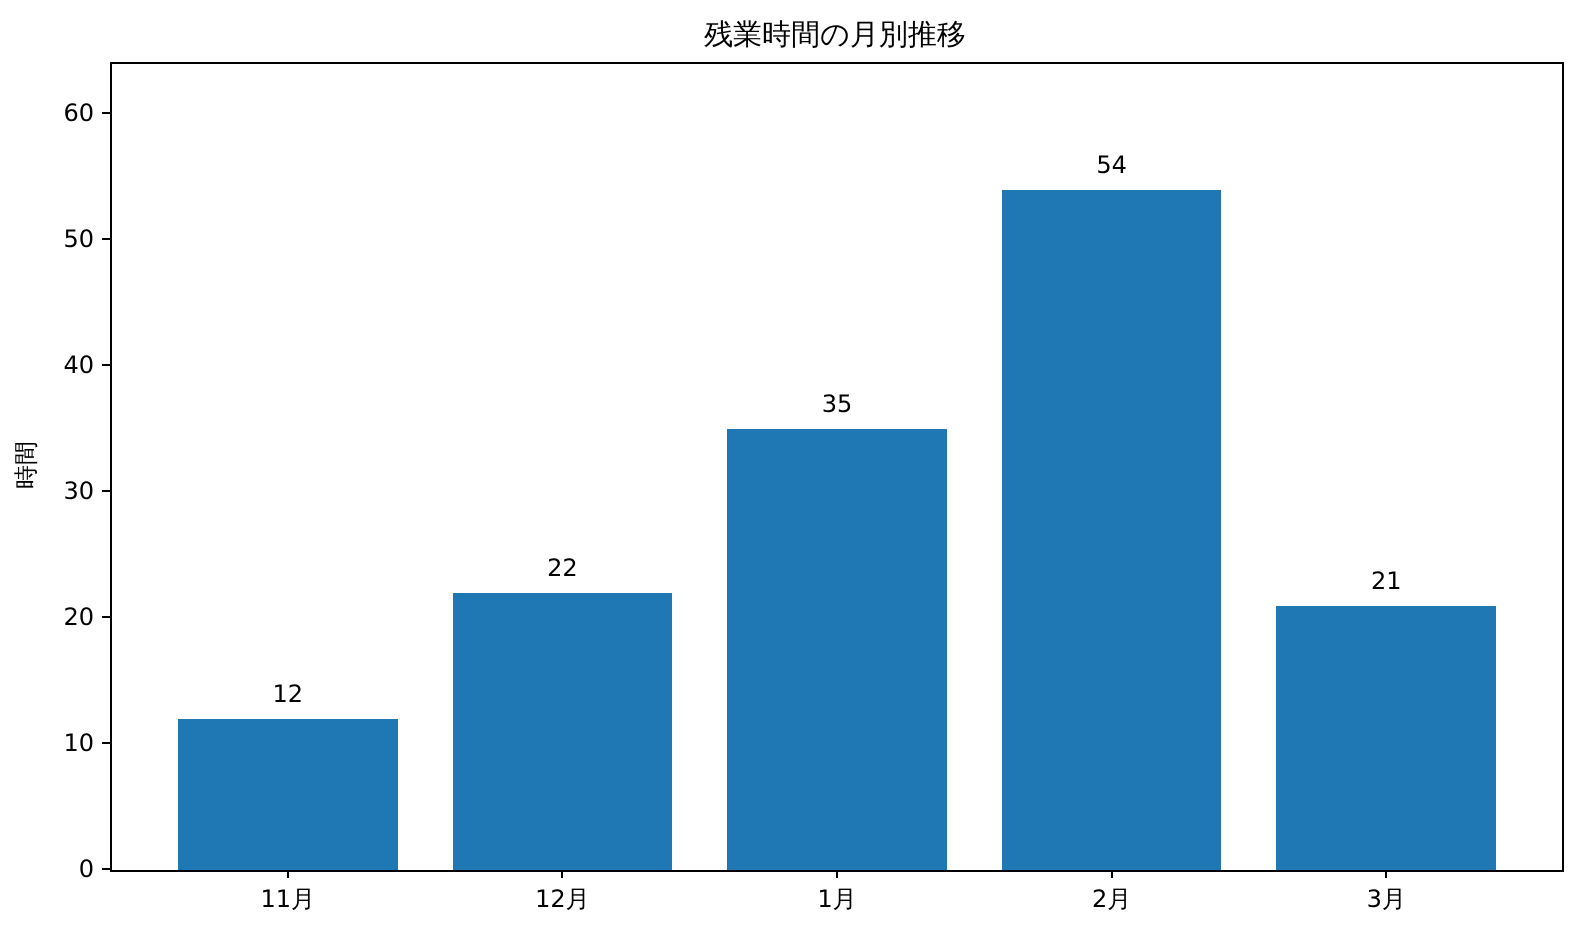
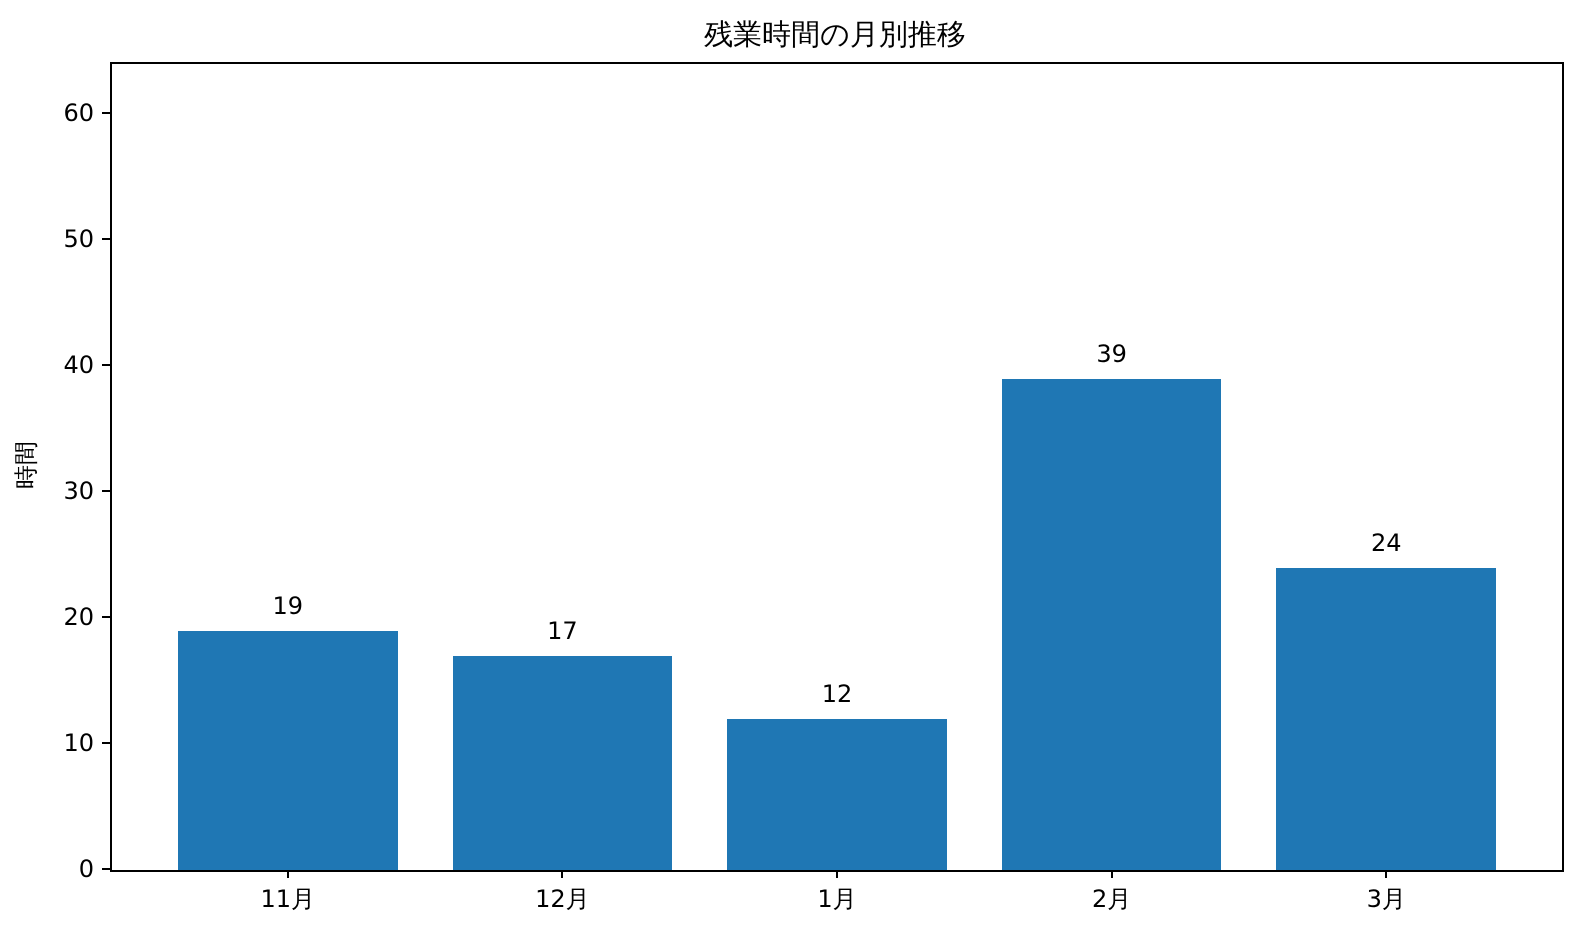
11月: 12 -> 19
12月: 22 -> 17
1月: 35 -> 12
2月: 54 -> 39
3月: 21 -> 24
